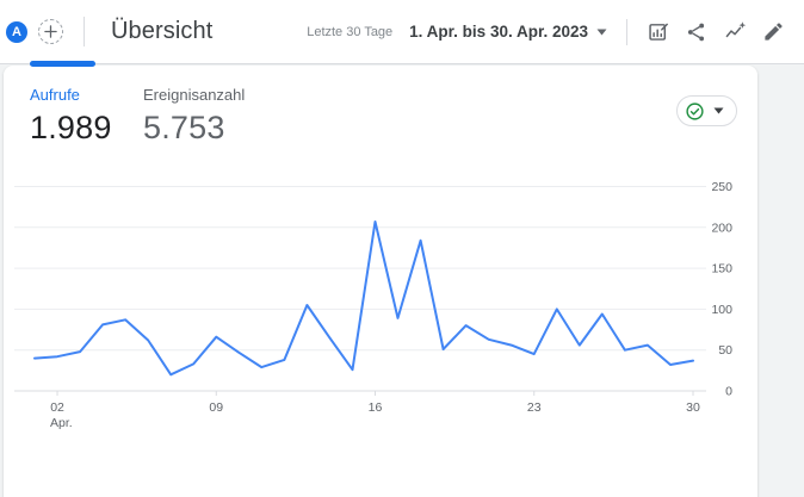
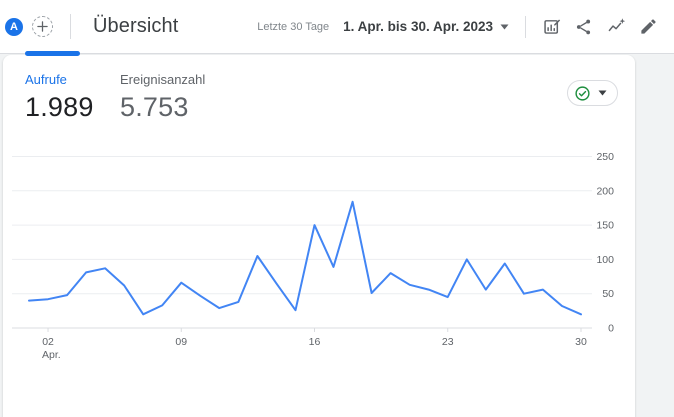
16: 210 -> 150
30: 40 -> 20
